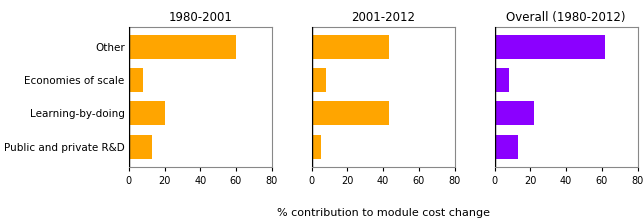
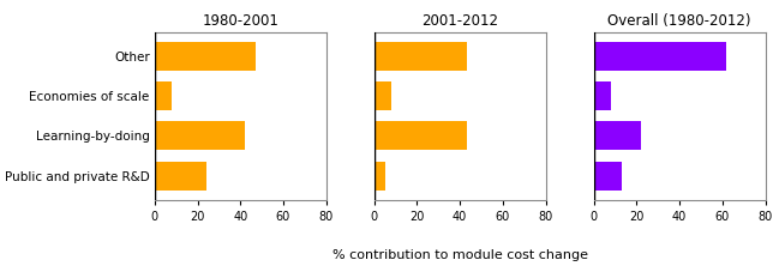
1980-2001/Other: 60 -> 47
1980-2001/Learning-by-doing: 20 -> 42
1980-2001/Public and private R&D: 13 -> 24
